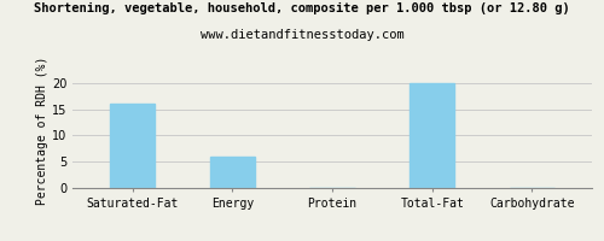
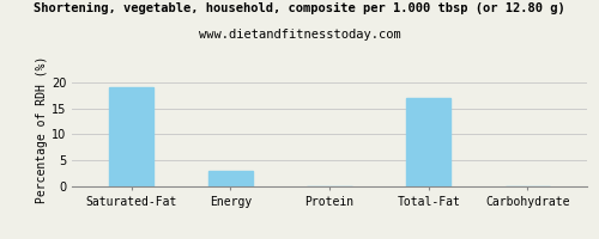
Saturated-Fat: 16 -> 19
Energy: 6 -> 3
Total-Fat: 20 -> 17
